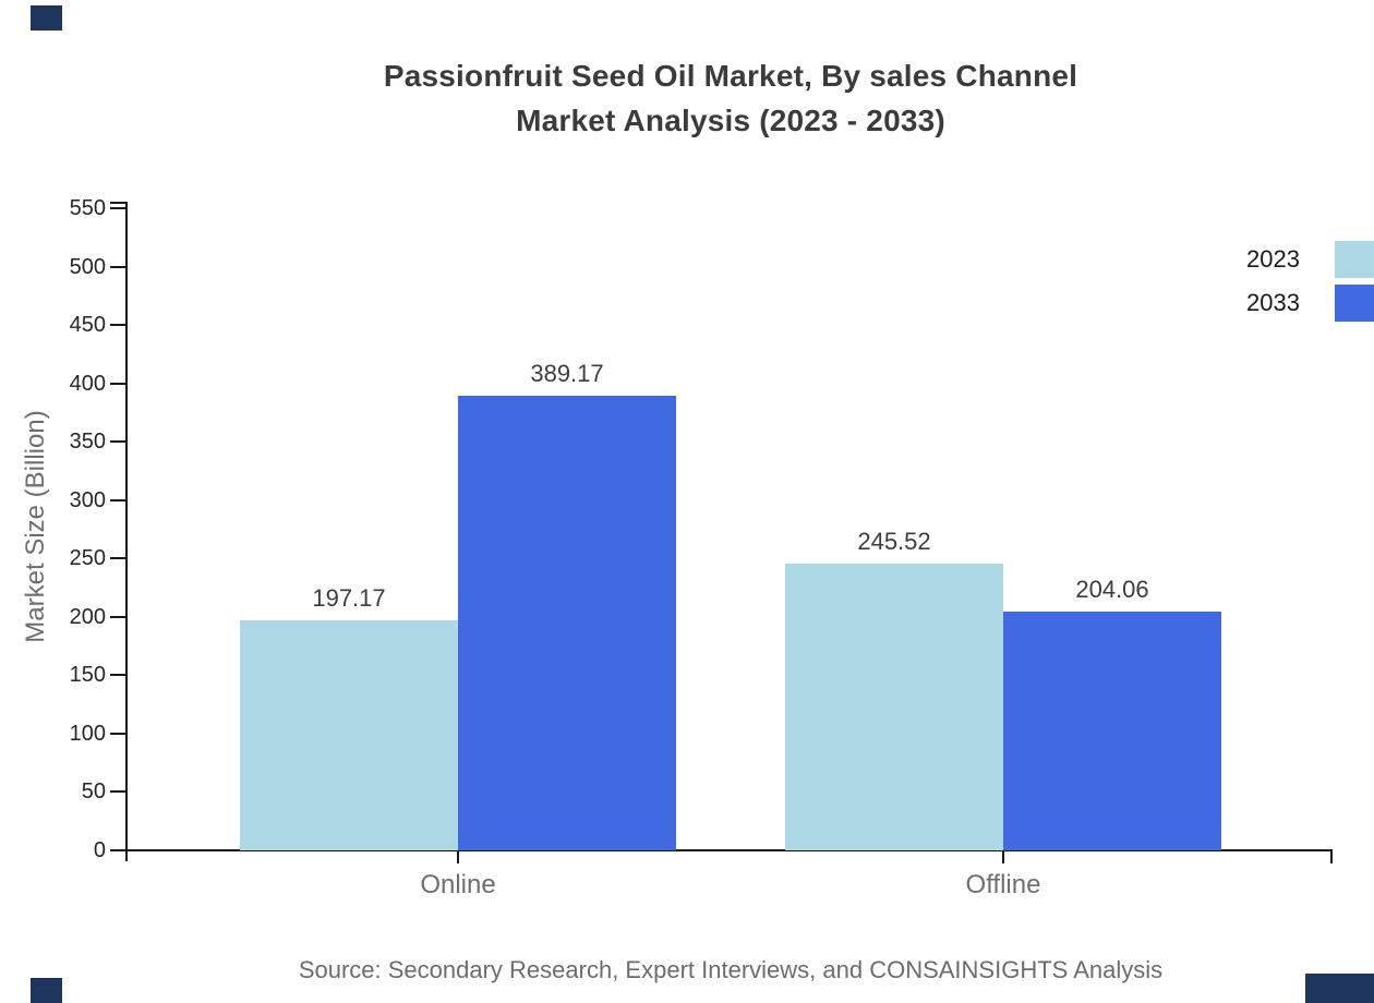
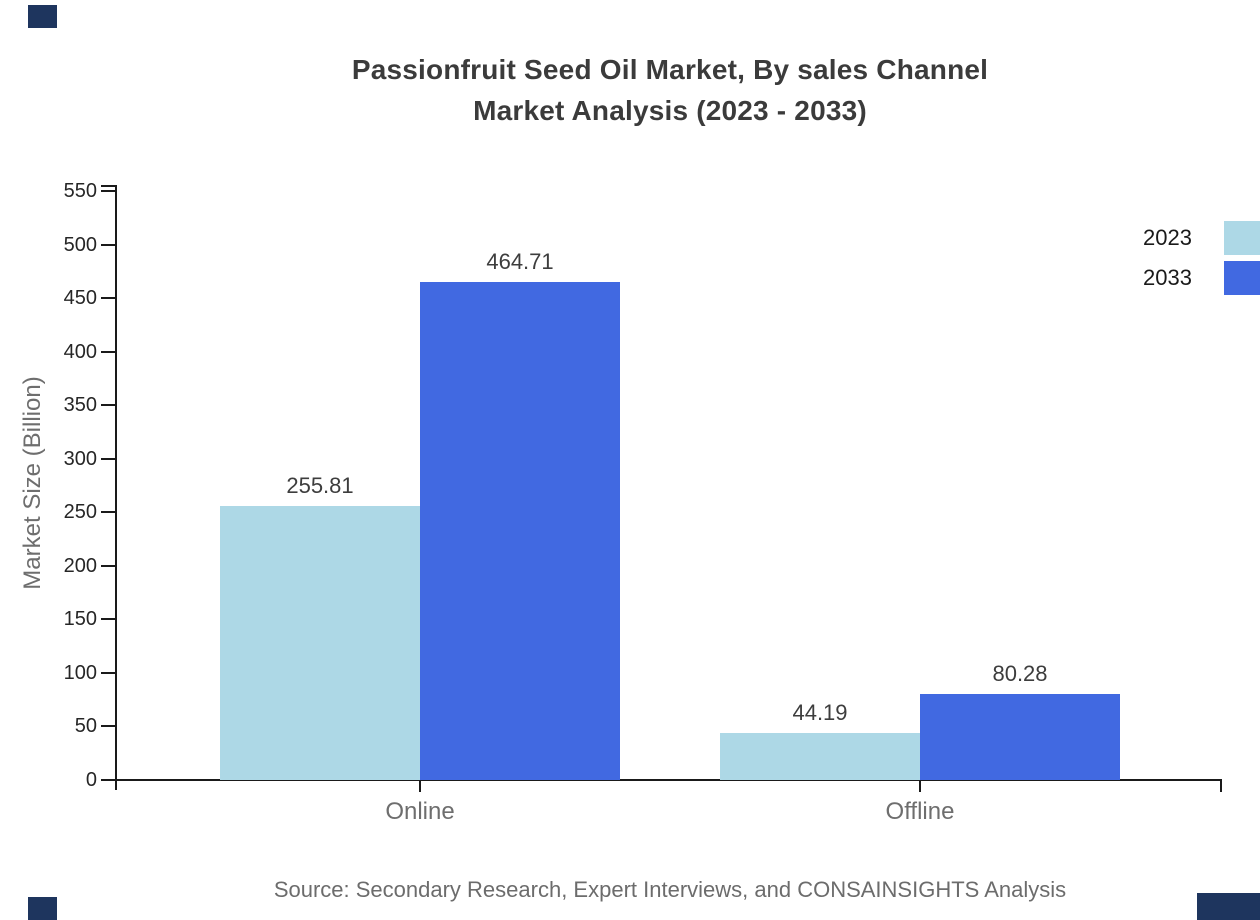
2023/Online: 197.17 -> 255.81
2033/Online: 389.17 -> 464.71
2023/Offline: 245.52 -> 44.19
2033/Offline: 204.06 -> 80.28
